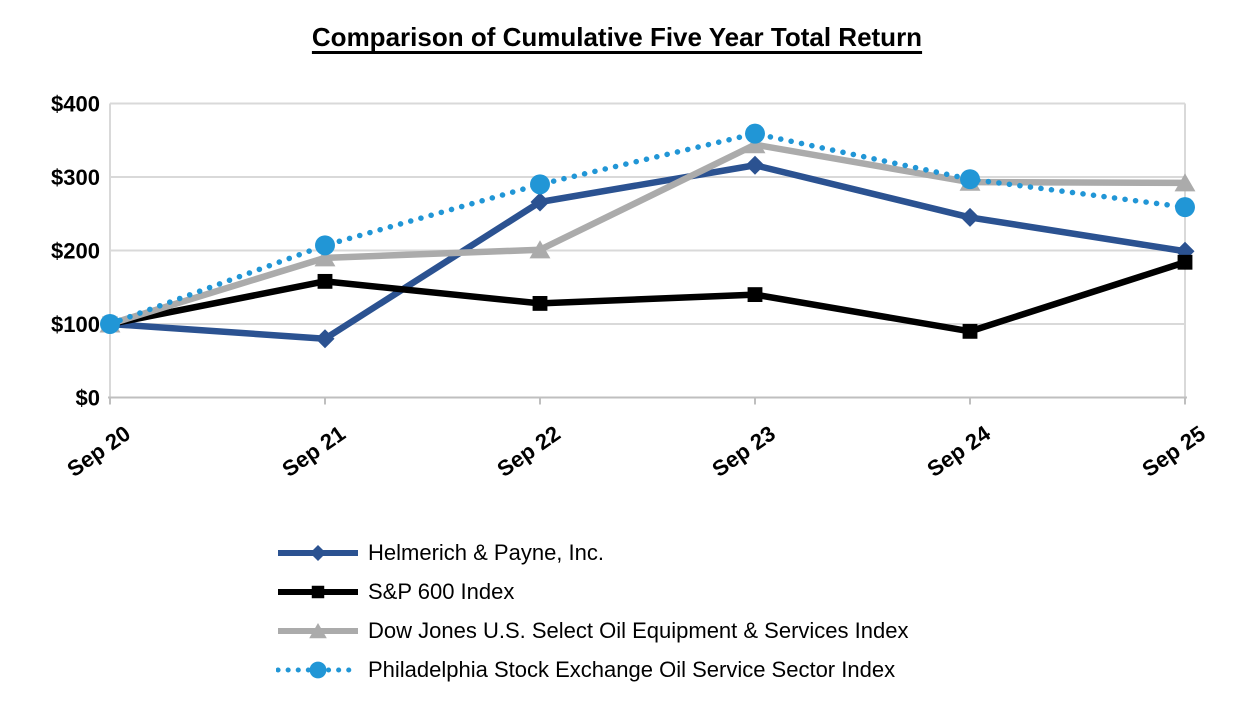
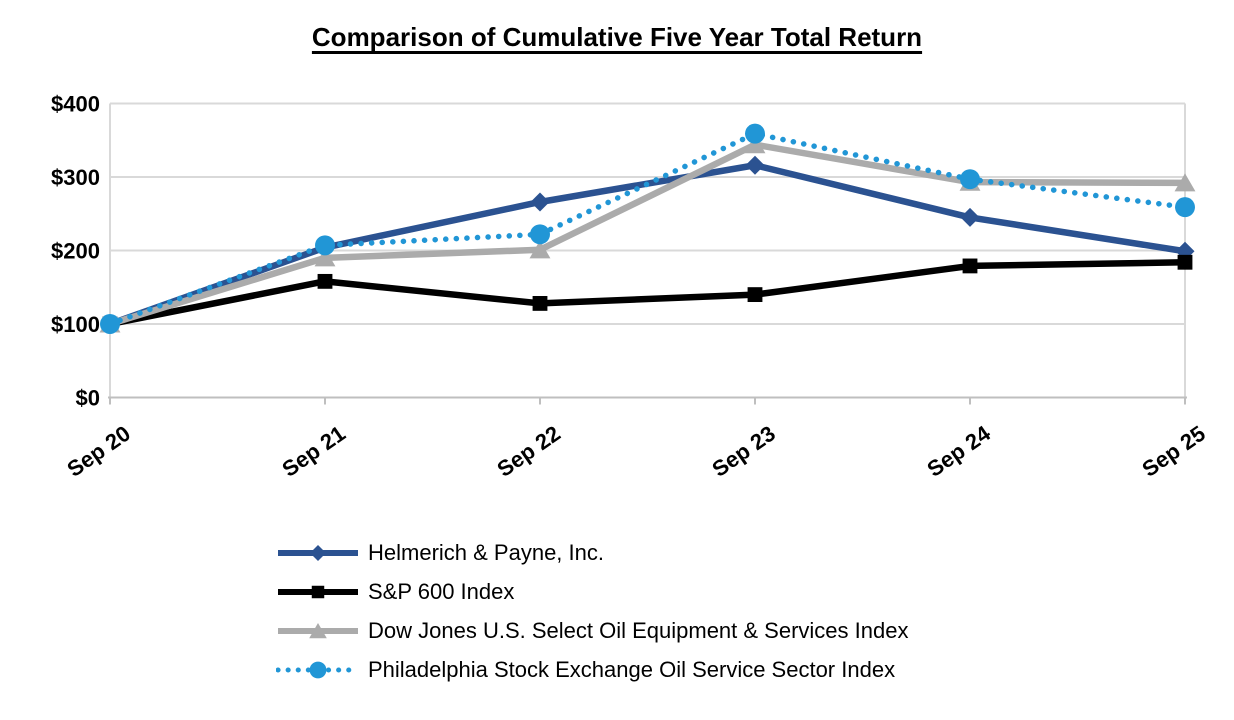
Helmerich & Payne, Inc./Sep 21: $80 -> $200
Philadelphia Stock Exchange Oil Service Sector Index/Sep 22: $290 -> $220
S&P 600 Index/Sep 24: $90 -> $180
